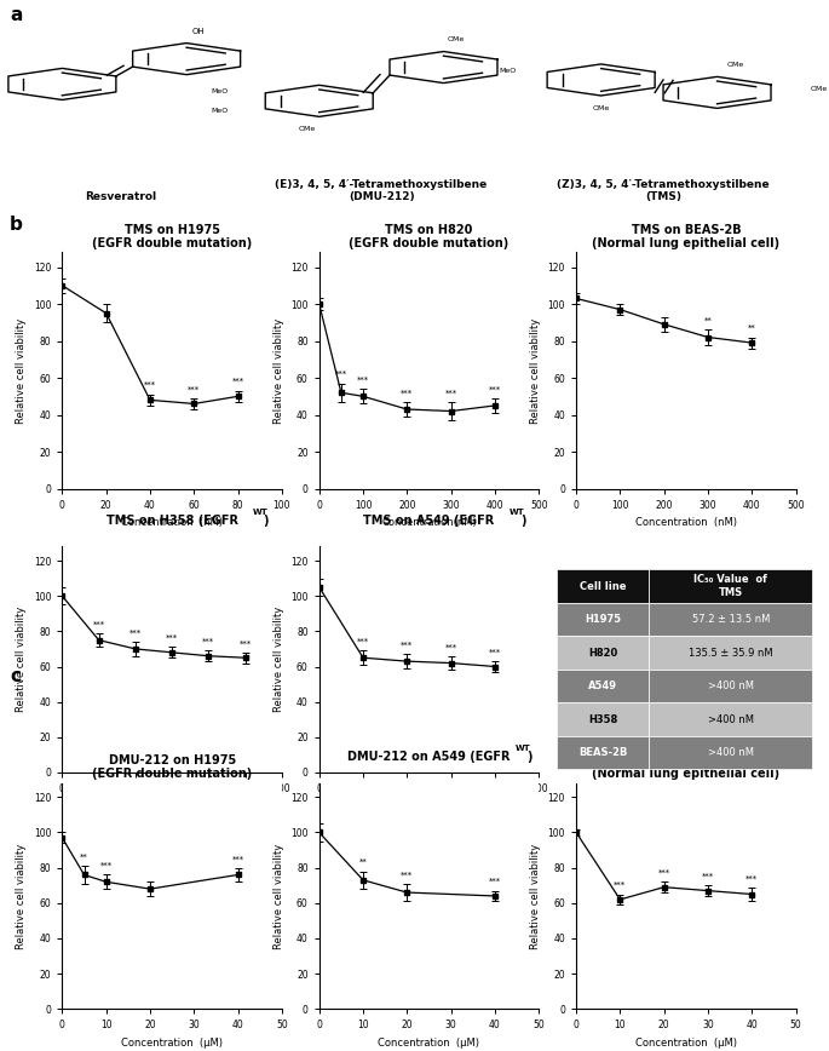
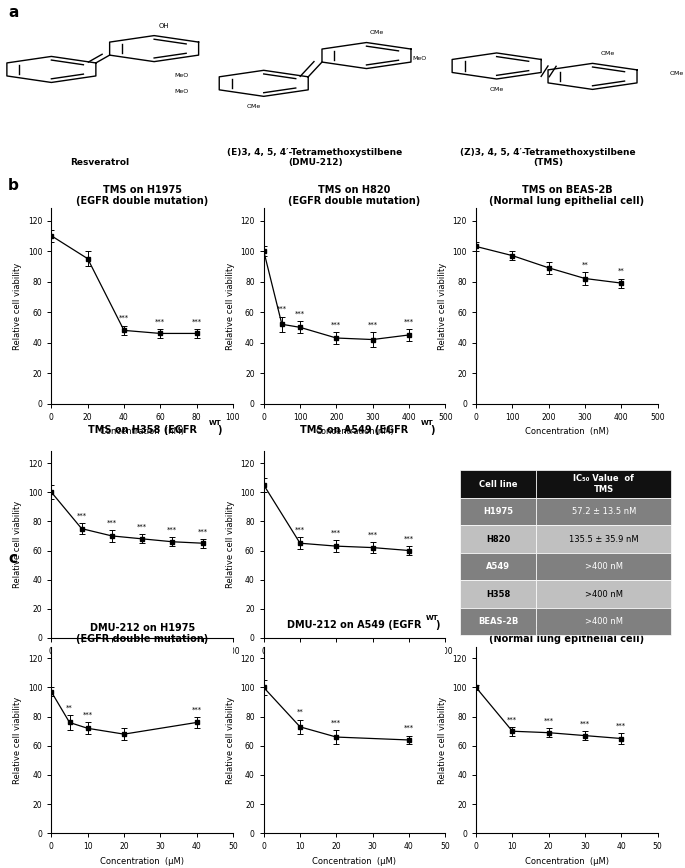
TMS on H1975 (EGFR double mutation)/80: 50 -> 46
DMU-212 on BEAS-2B (Normal lung epithelial cell)/10: 62 -> 70
